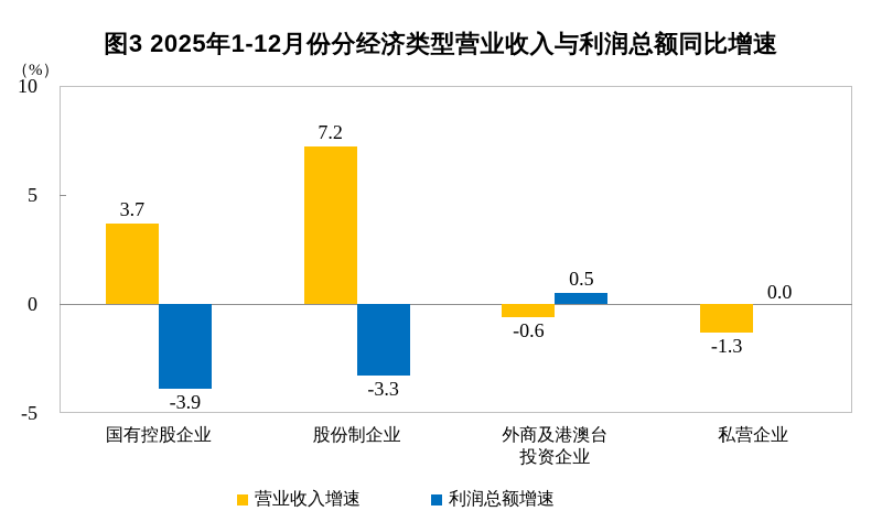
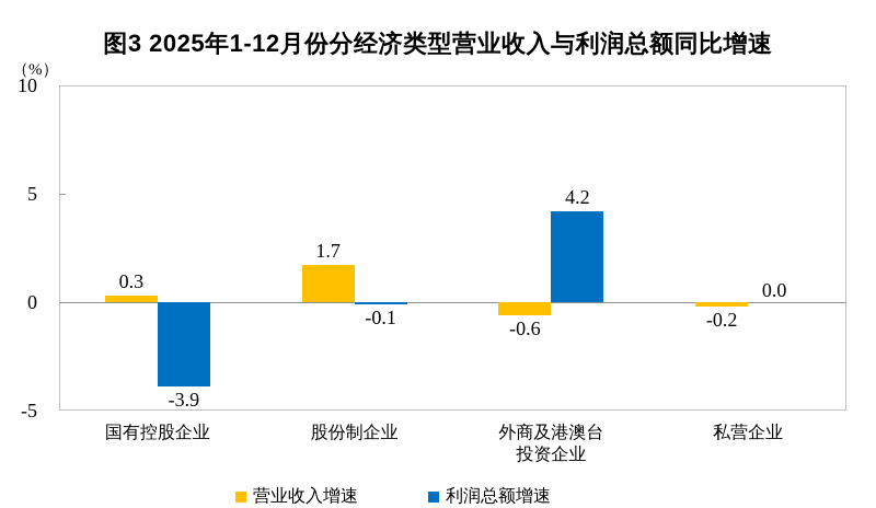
营业收入增速/国有控股企业: 3.7 -> 0.3
营业收入增速/股份制企业: 7.2 -> 1.7
利润总额增速/股份制企业: -3.3 -> -0.1
利润总额增速/外商及港澳台 投资企业: 0.5 -> 4.2
营业收入增速/私营企业: -1.3 -> -0.2
